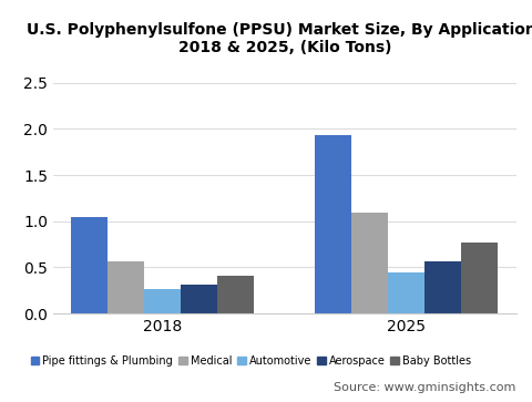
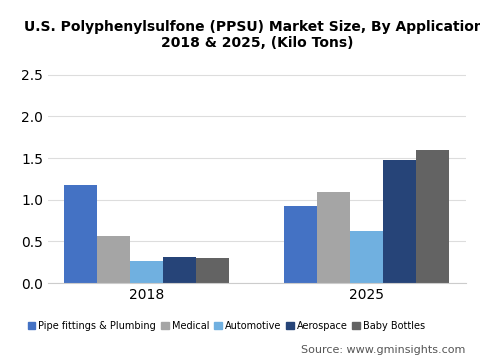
Pipe fittings & Plumbing/2018: 1.04 -> 1.18
Baby Bottles/2018: 0.41 -> 0.30
Pipe fittings & Plumbing/2025: 1.93 -> 0.92
Automotive/2025: 0.45 -> 0.62
Aerospace/2025: 0.56 -> 1.48
Baby Bottles/2025: 0.77 -> 1.60
